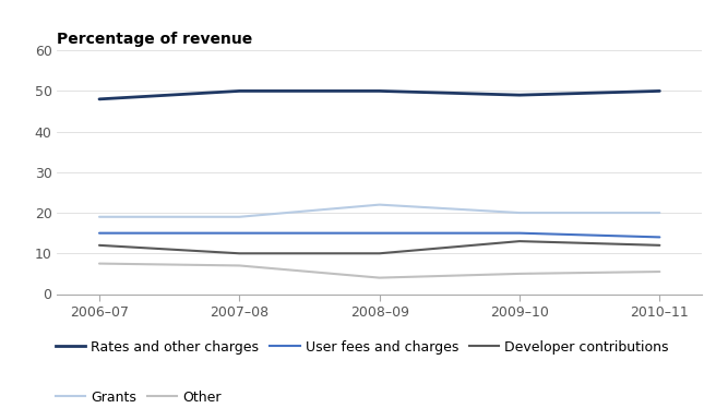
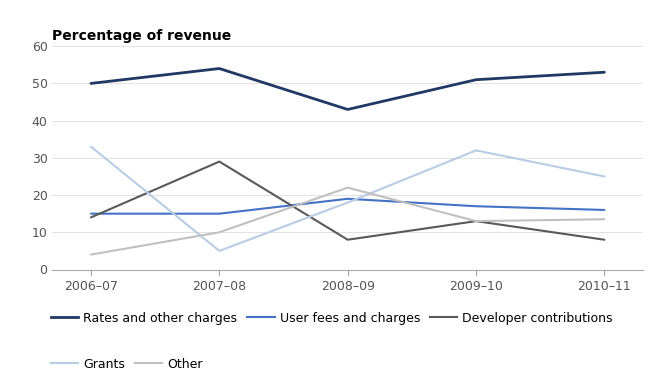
Rates and other charges/2006–07: 48 -> 50
Developer contributions/2006–07: 12 -> 14
Grants/2006–07: 19 -> 33
Other/2006–07: 7.5 -> 4.0
Rates and other charges/2007–08: 50 -> 54
Developer contributions/2007–08: 10 -> 29
Grants/2007–08: 19 -> 5
Other/2007–08: 7.0 -> 10.0
Rates and other charges/2008–09: 50 -> 43
User fees and charges/2008–09: 15 -> 19
Developer contributions/2008–09: 10 -> 8
Grants/2008–09: 22 -> 18
Other/2008–09: 4.0 -> 22.0
Rates and other charges/2009–10: 49 -> 51
User fees and charges/2009–10: 15 -> 17
Grants/2009–10: 20 -> 32
Other/2009–10: 5.0 -> 13.0
Rates and other charges/2010–11: 50 -> 53
User fees and charges/2010–11: 14 -> 16
Developer contributions/2010–11: 12 -> 8
Grants/2010–11: 20 -> 25
Other/2010–11: 5.5 -> 13.5
